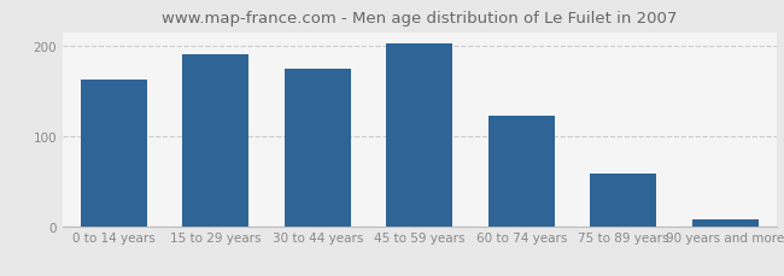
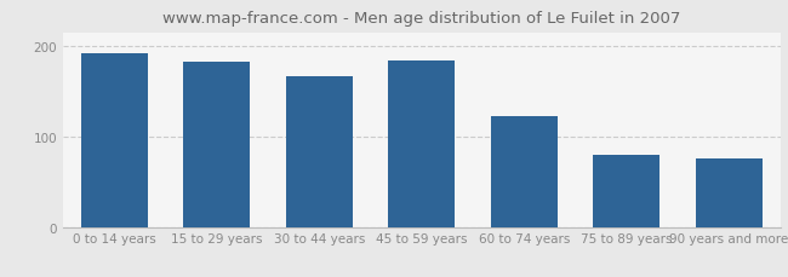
0 to 14 years: 163 -> 192
15 to 29 years: 190 -> 182
30 to 44 years: 175 -> 166
45 to 59 years: 202 -> 184
75 to 89 years: 58 -> 80
90 years and more: 8 -> 76
